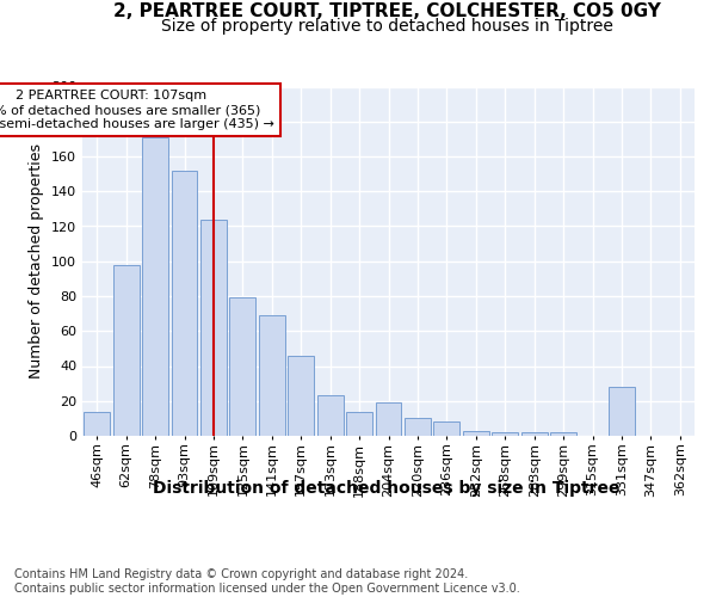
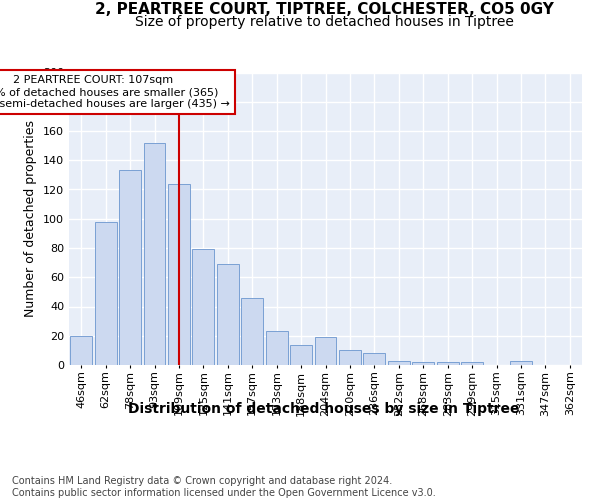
46sqm: 14 -> 20
78sqm: 171 -> 133
331sqm: 28 -> 3
